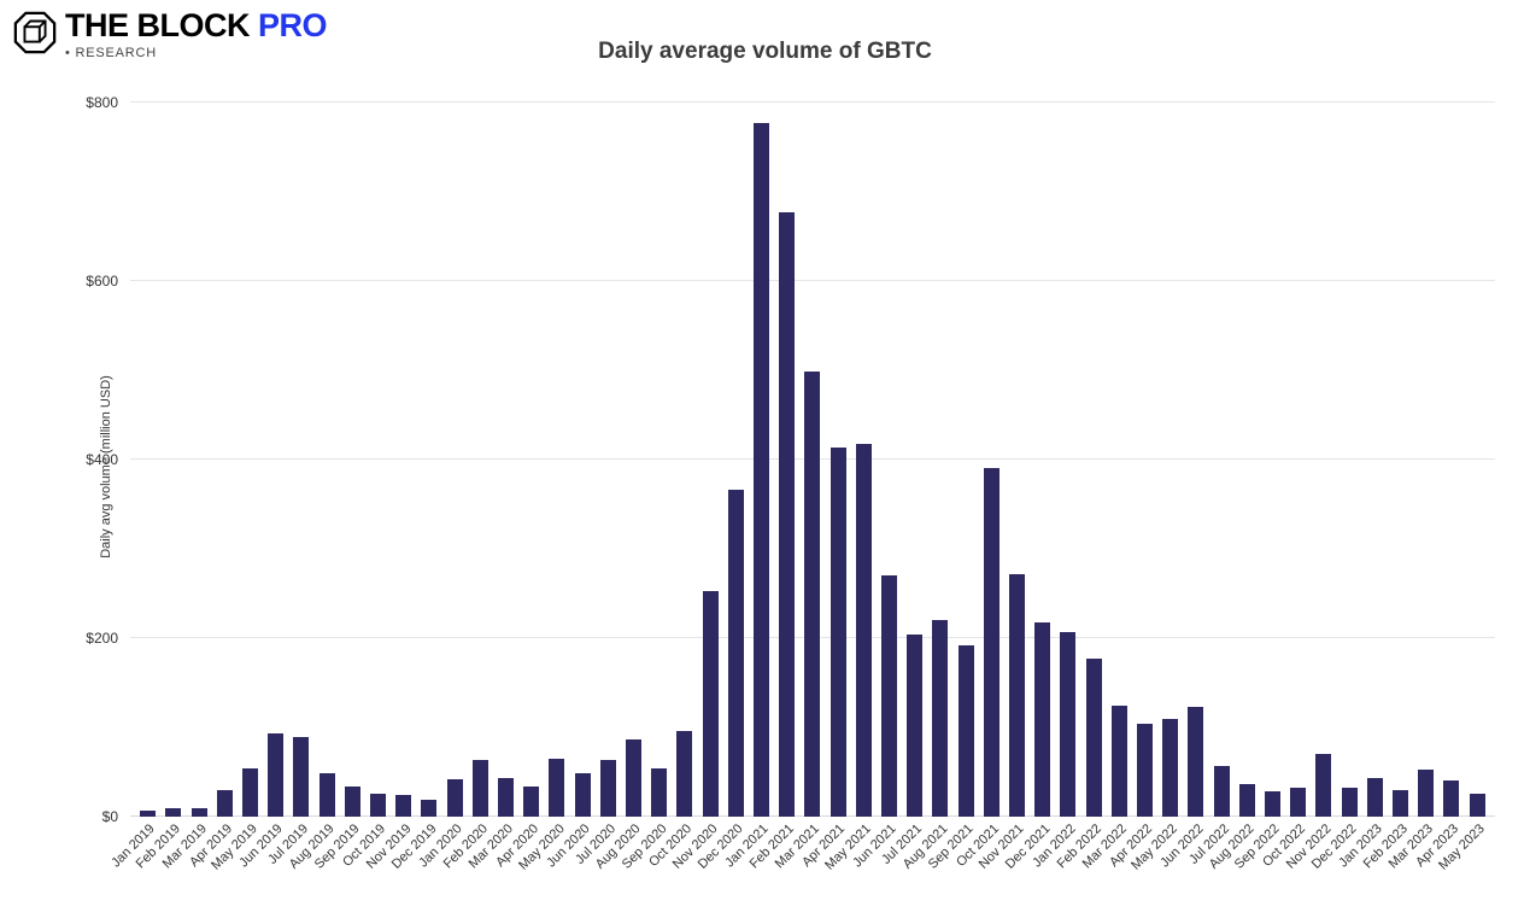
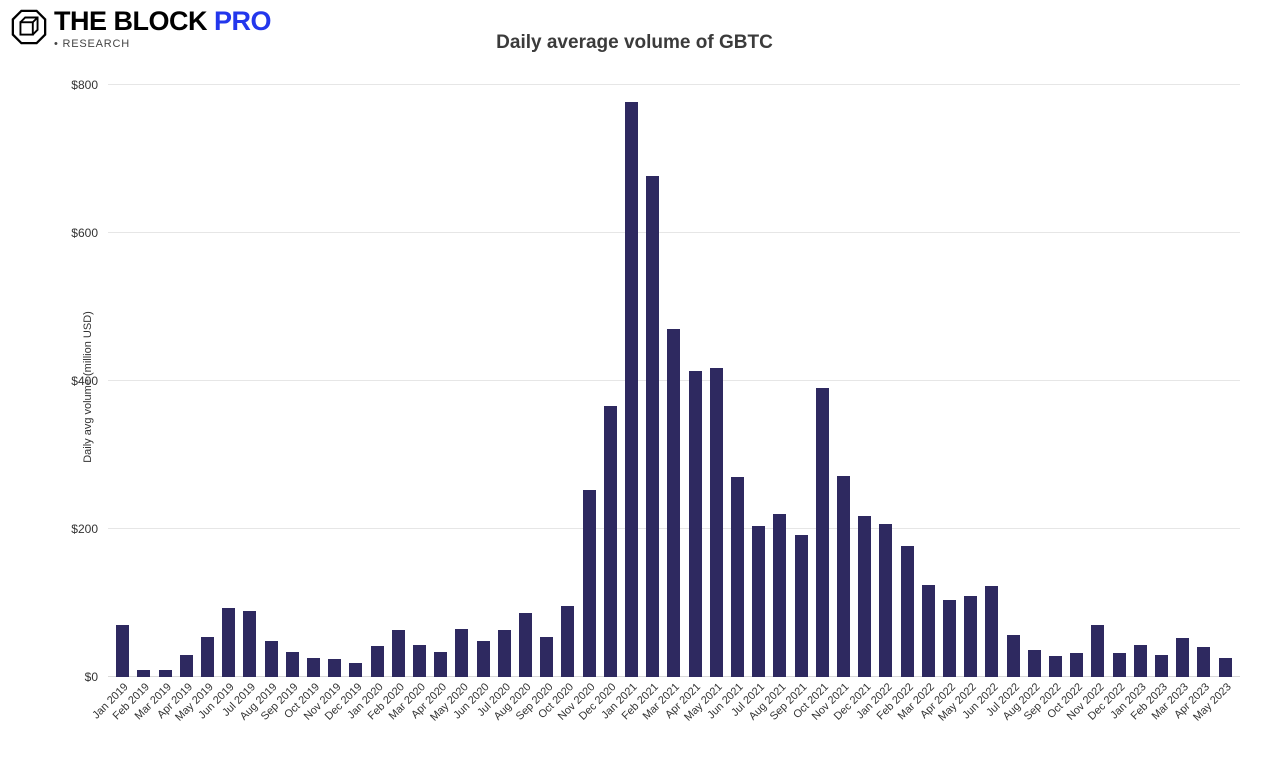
Jan 2019: $10 -> $70
Mar 2021: $500 -> $470
